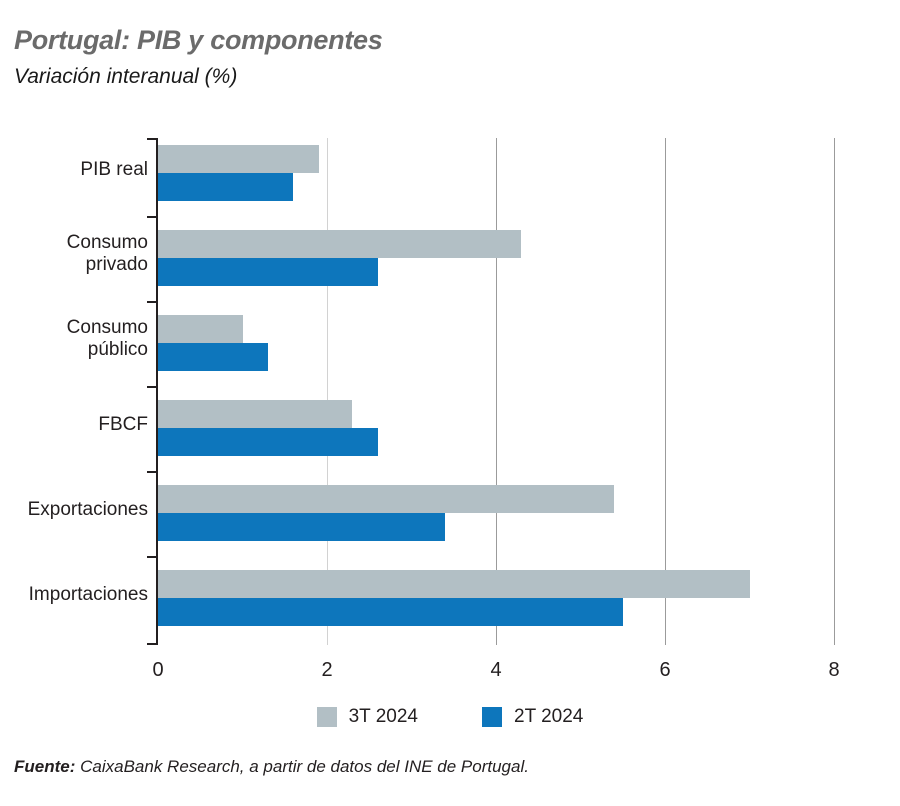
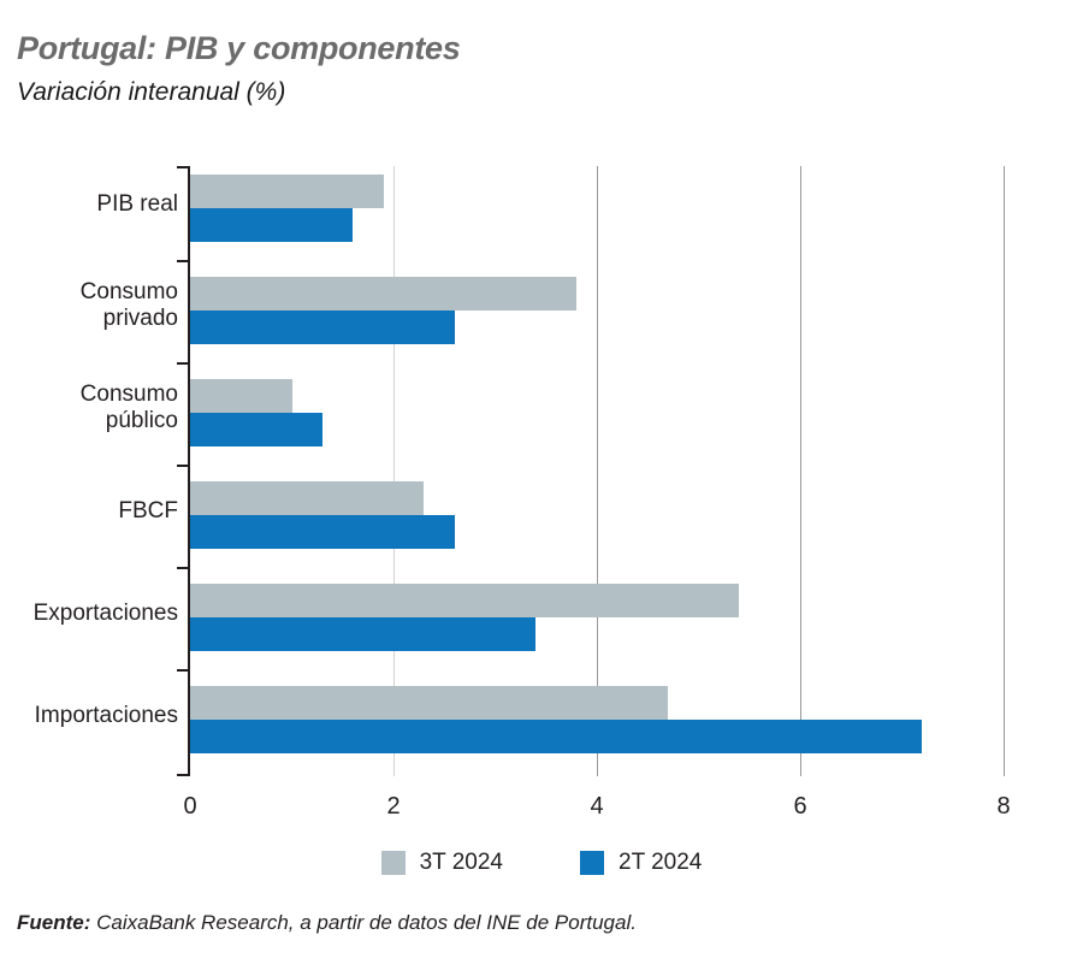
3T 2024/Consumo privado: 4.3 -> 3.8
3T 2024/Importaciones: 7.0 -> 4.7
2T 2024/Importaciones: 5.5 -> 7.2
